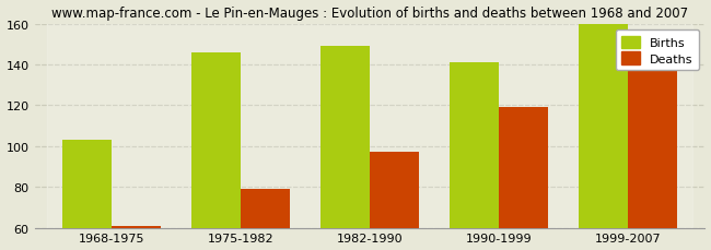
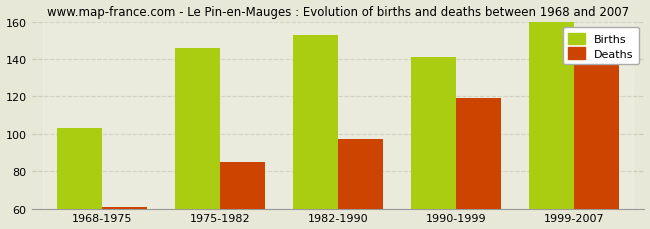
Deaths/1975-1982: 79 -> 85
Births/1982-1990: 149 -> 153
